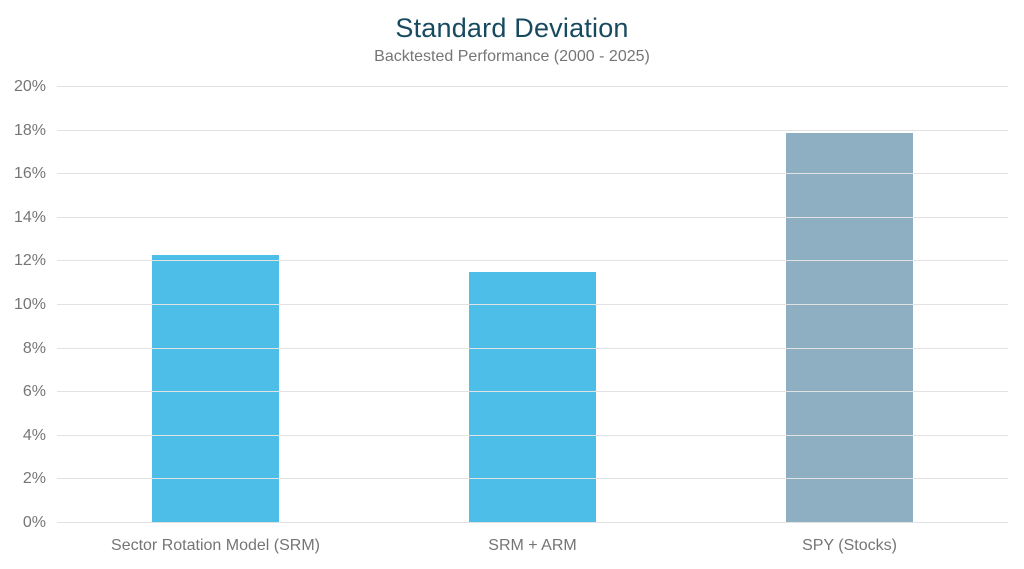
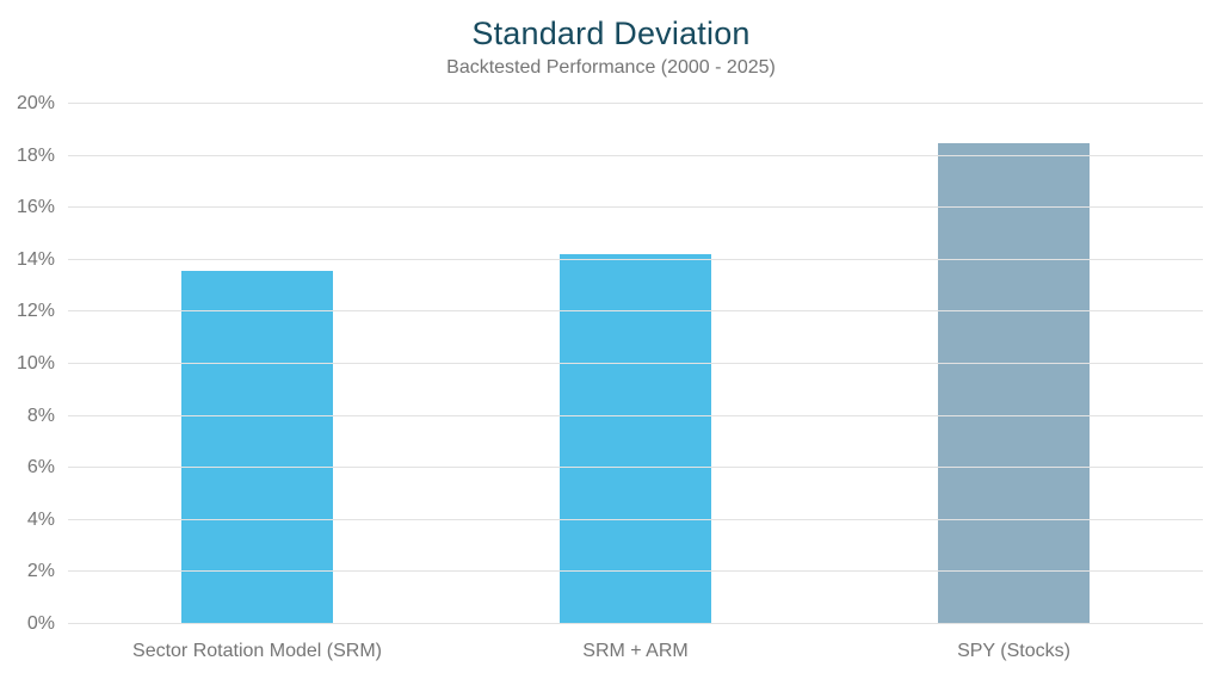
Sector Rotation Model (SRM): 12.3% -> 13.6%
SRM + ARM: 11.5% -> 14.2%
SPY (Stocks): 17.9% -> 18.5%
